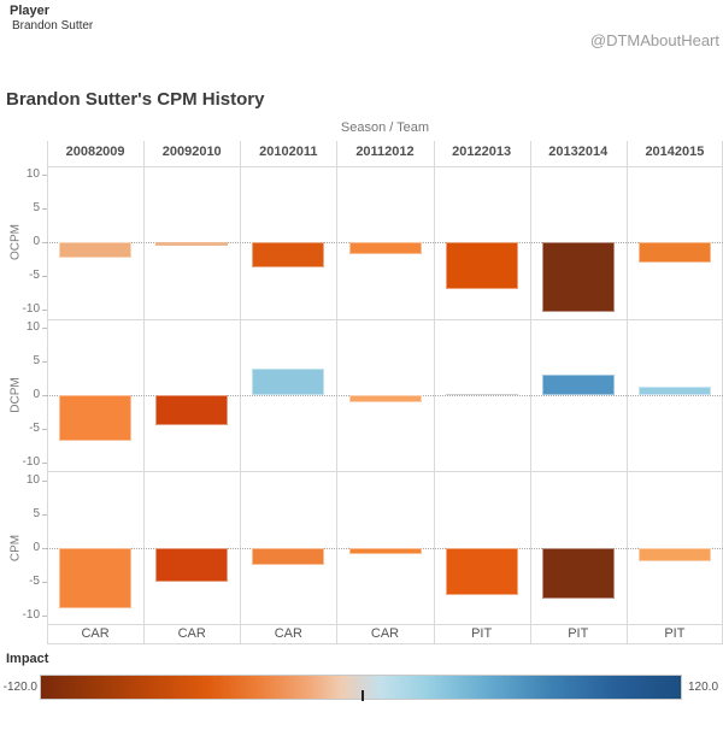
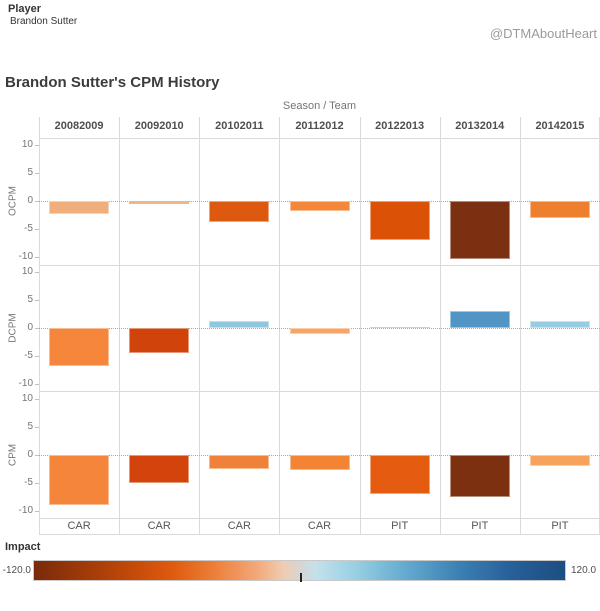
DCPM/20102011: 4 -> 1
CPM/20112012: -1 -> -3
